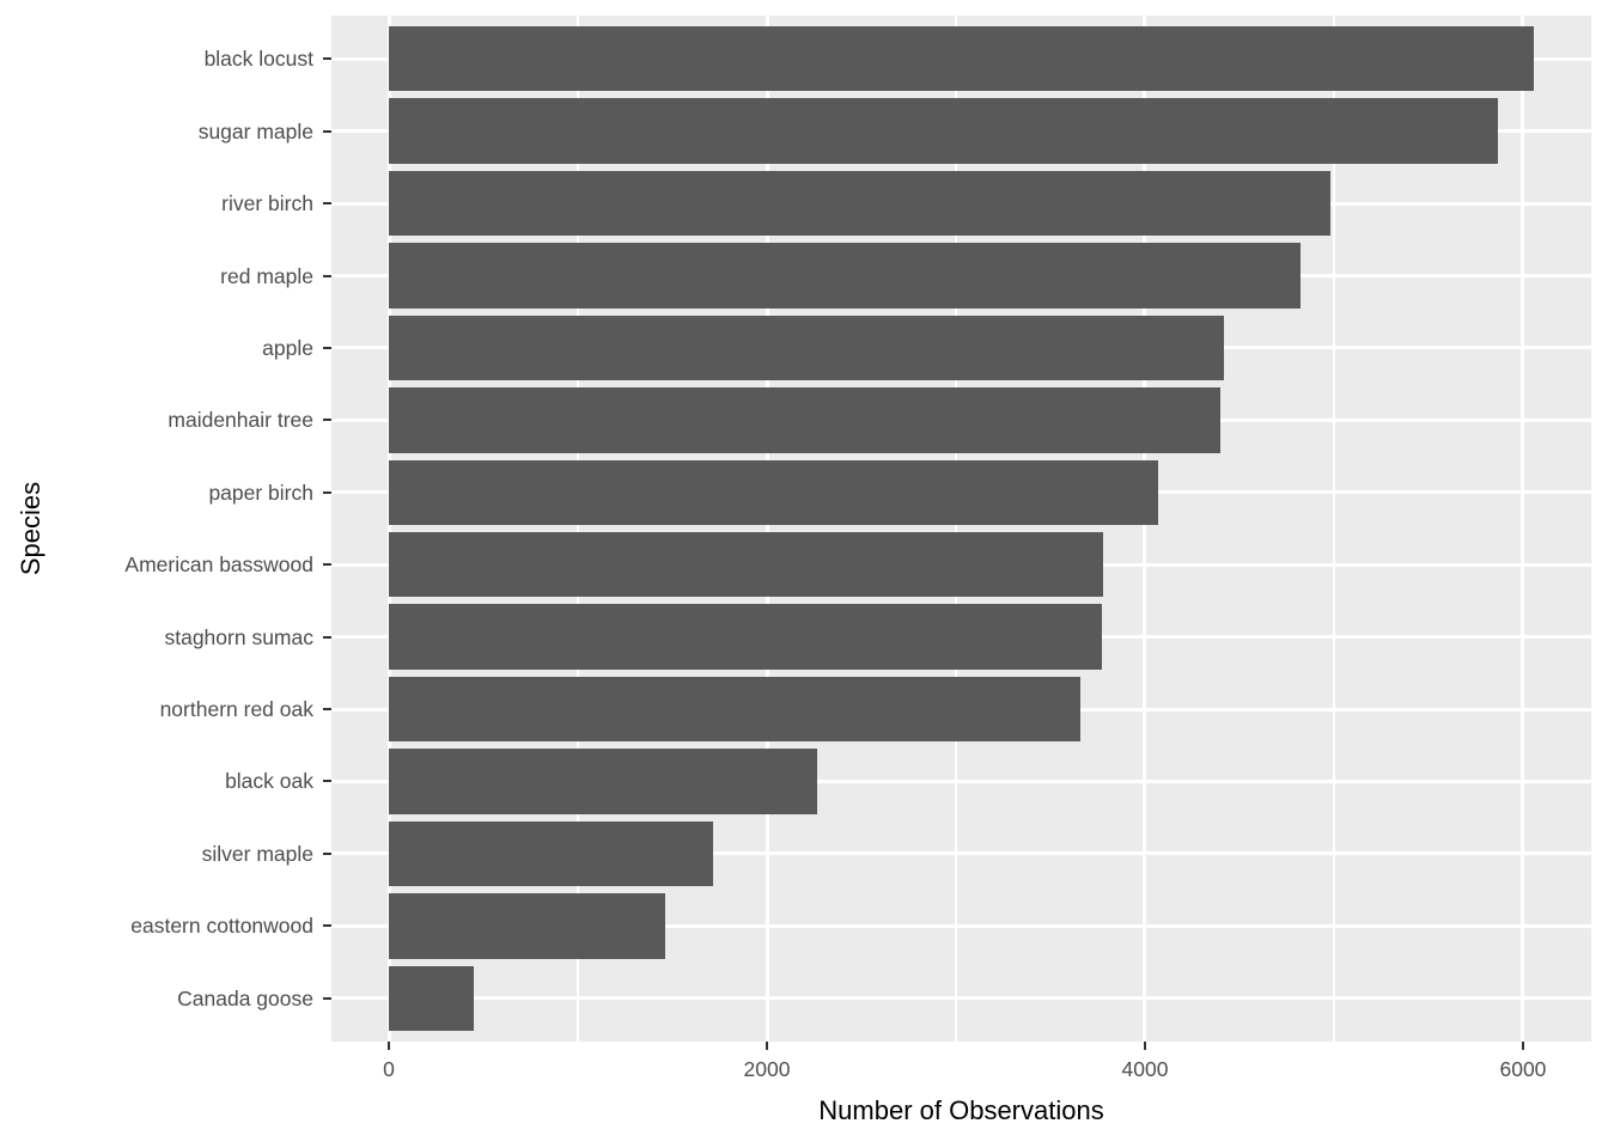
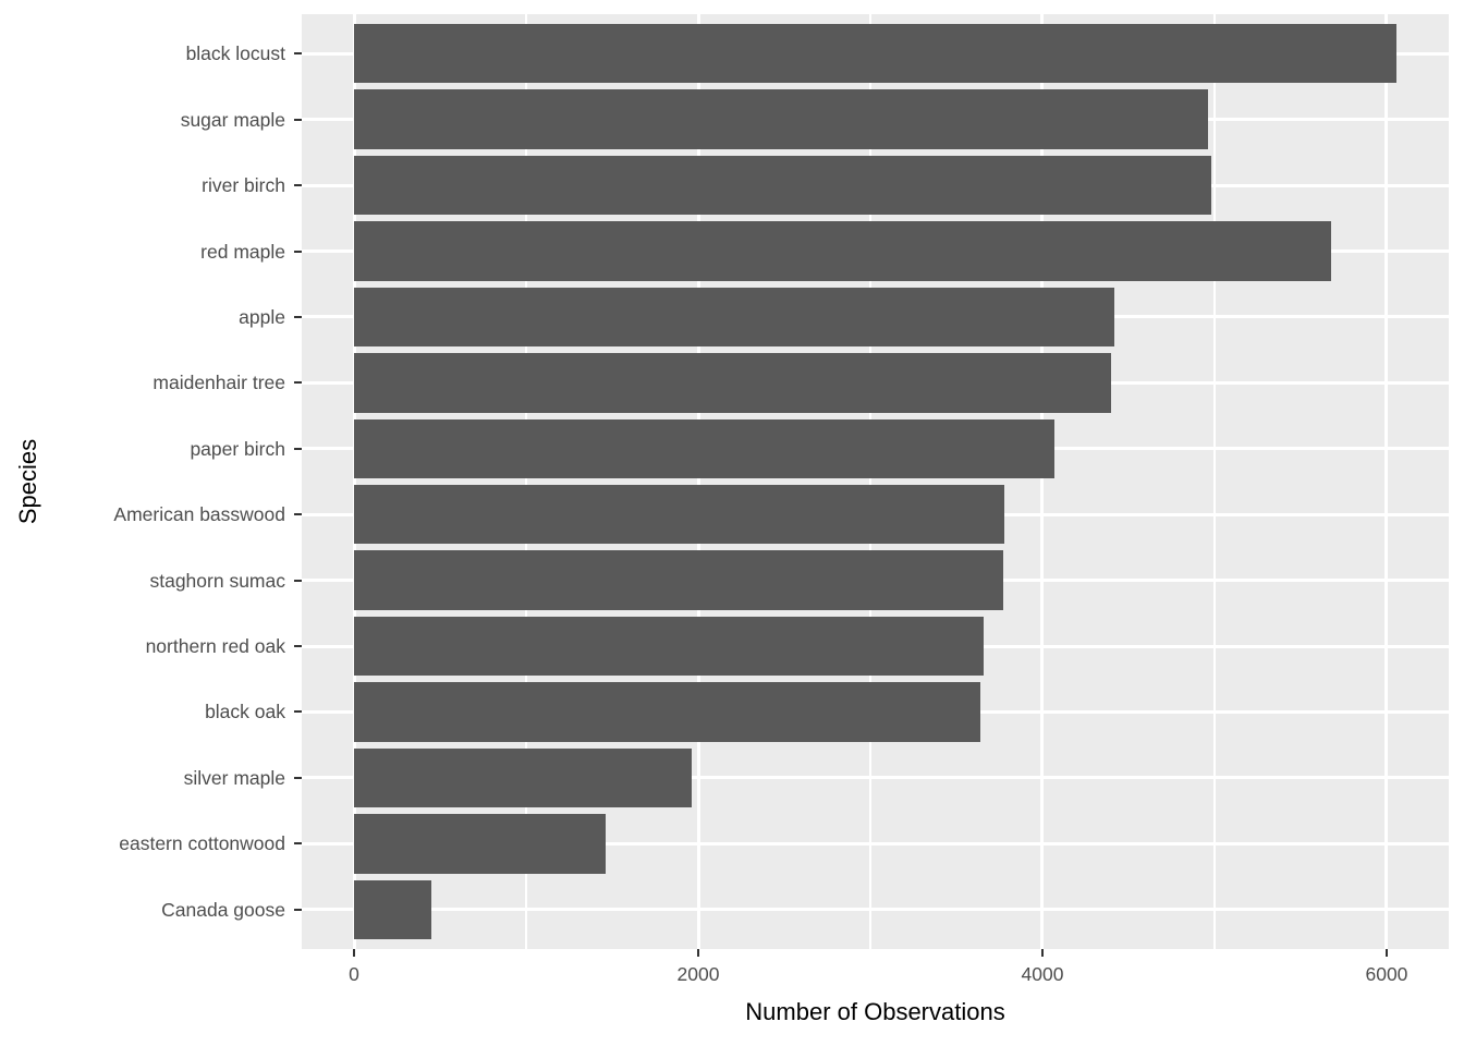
sugar maple: 5870 -> 4960
red maple: 4820 -> 5680
black oak: 2260 -> 3640
silver maple: 1720 -> 1960
